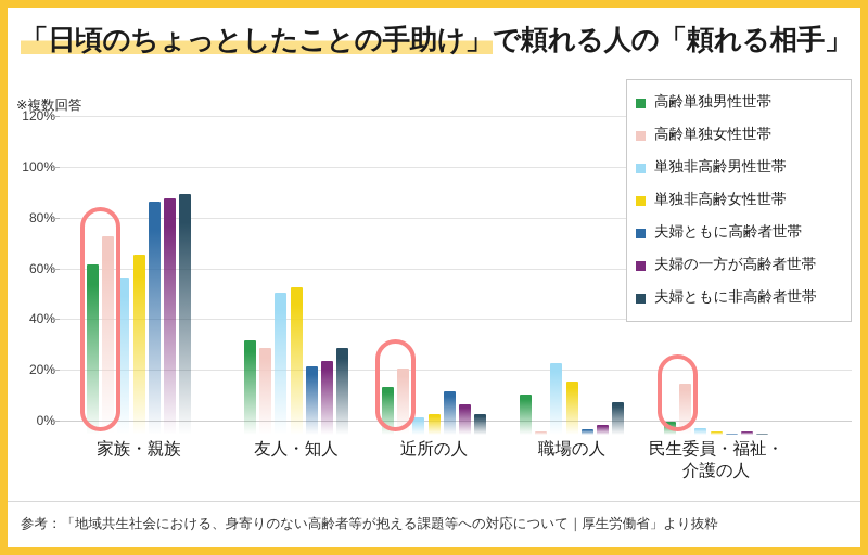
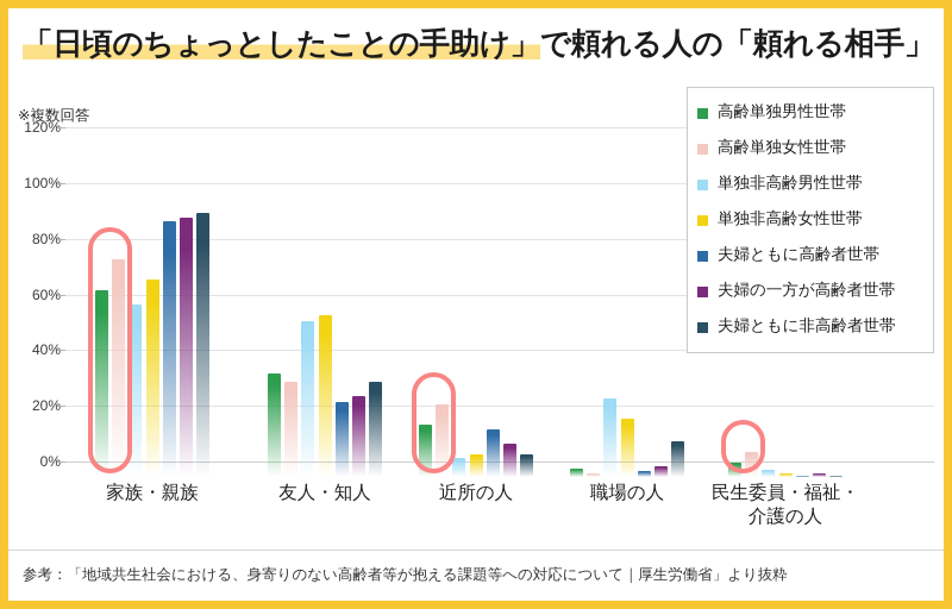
高齢単独男性世帯/職場の人: 16% -> 3%
高齢単独女性世帯/民生委員・福祉・ 介護の人: 20% -> 9%
